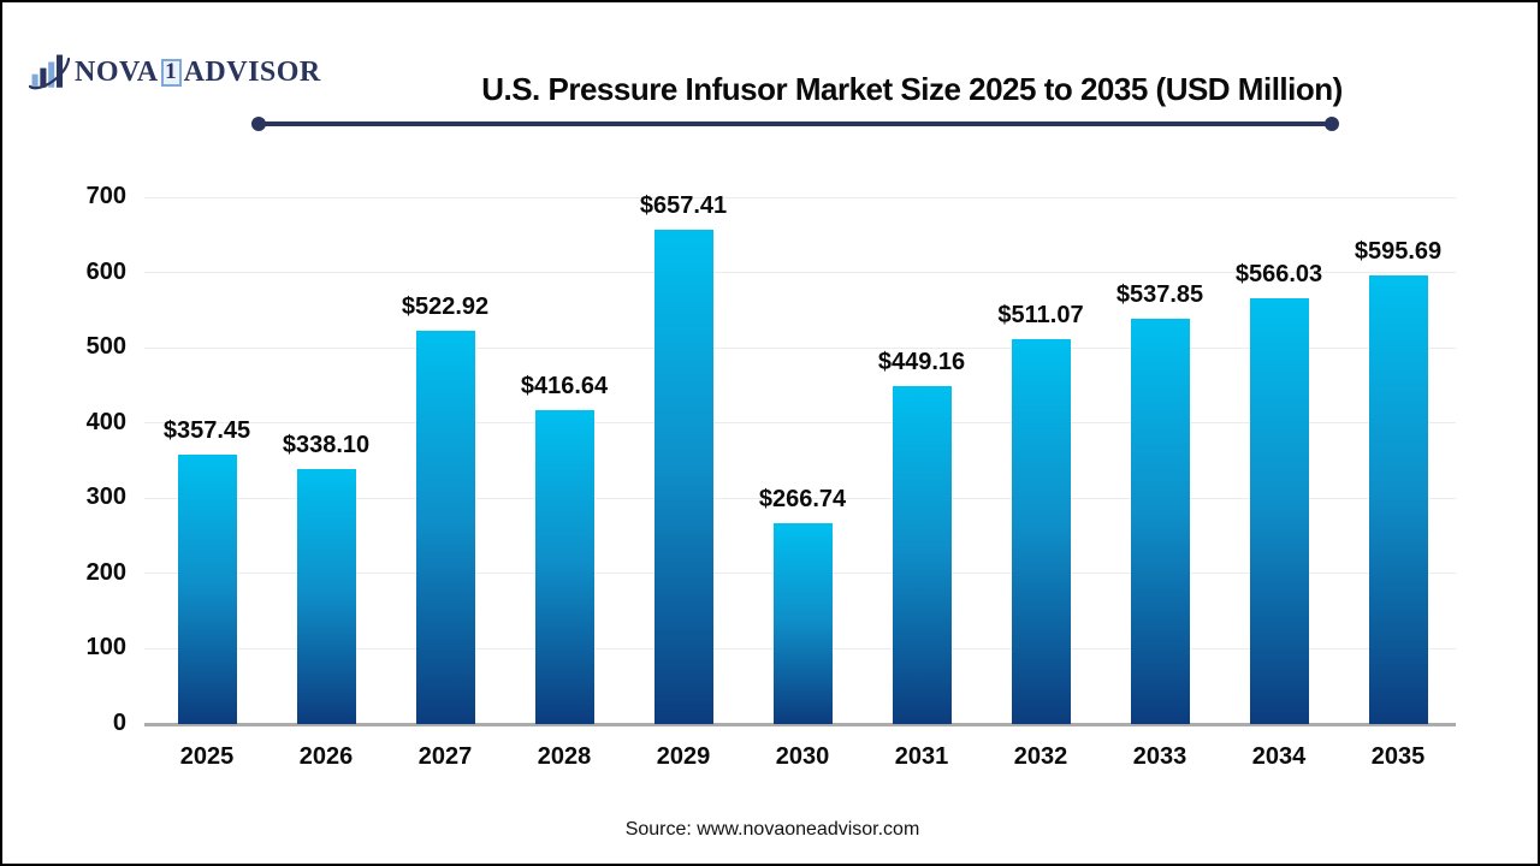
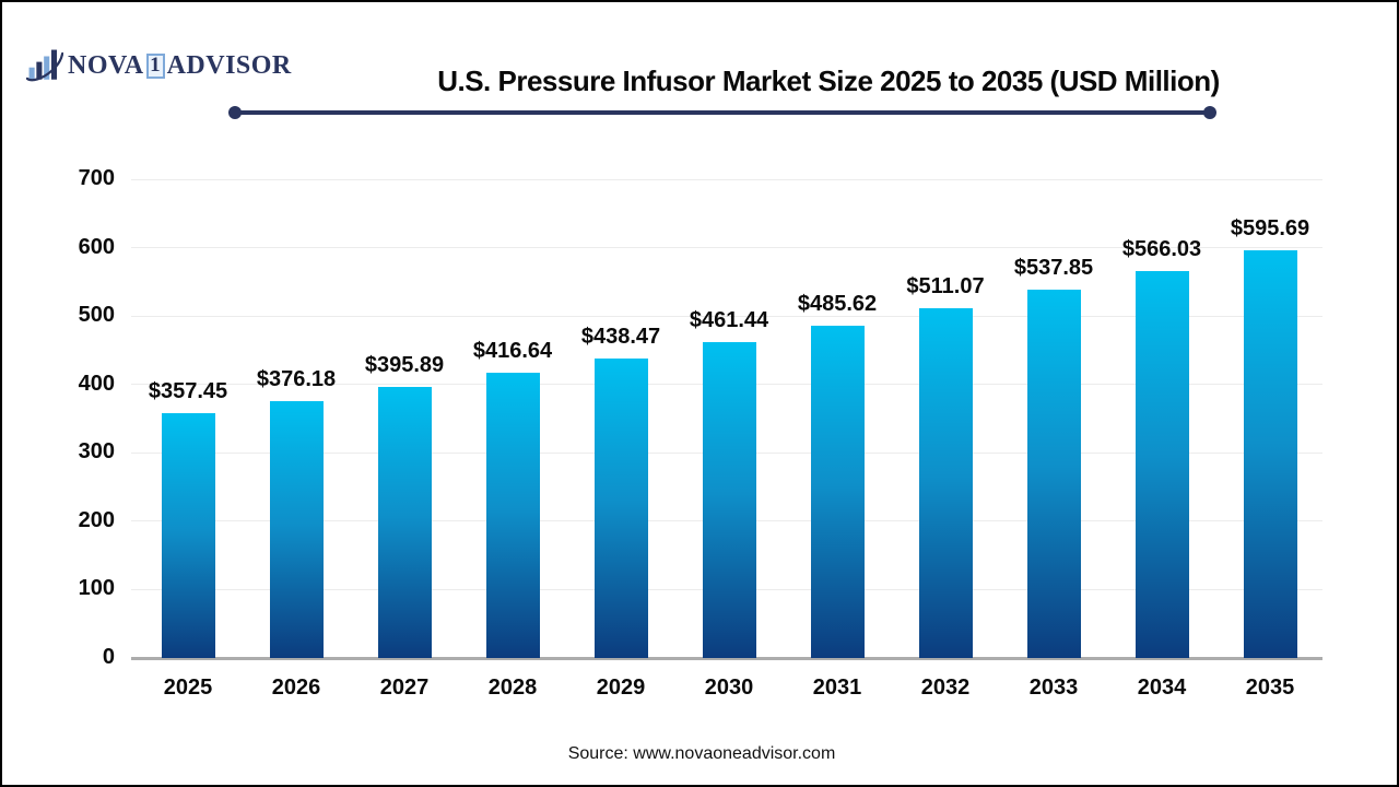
2026: $338.10 -> $376.18
2027: $522.92 -> $395.89
2029: $657.41 -> $438.47
2030: $266.74 -> $461.44
2031: $449.16 -> $485.62
